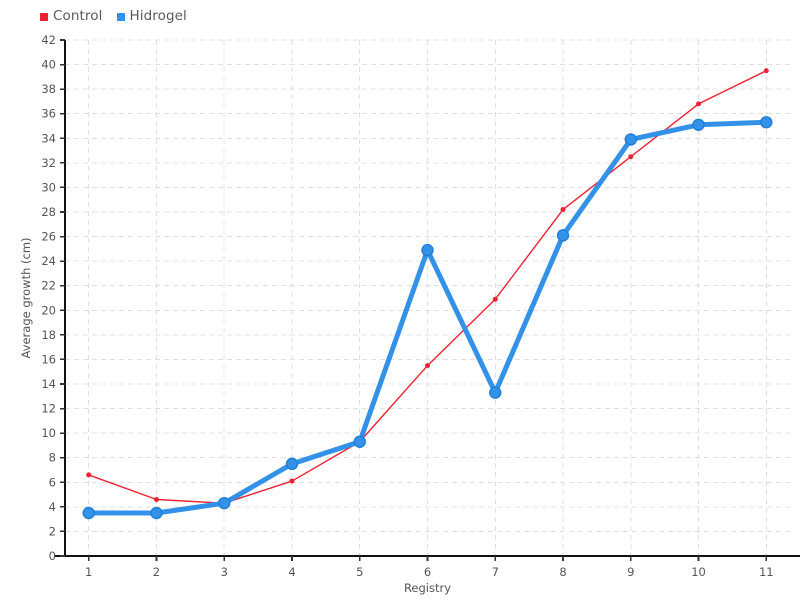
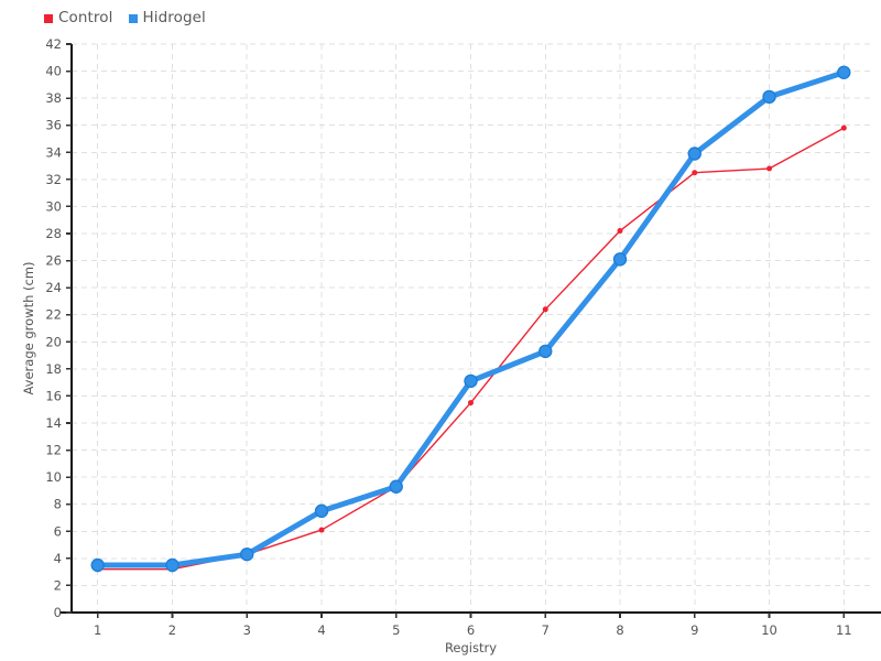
Control/1: 6.6 -> 3.2
Control/2: 4.6 -> 3.2
Hidrogel/6: 24.9 -> 17.1
Control/7: 20.9 -> 22.4
Hidrogel/7: 13.3 -> 19.3
Control/10: 36.8 -> 32.8
Hidrogel/10: 35.1 -> 38.1
Control/11: 39.5 -> 35.8
Hidrogel/11: 35.3 -> 39.9
